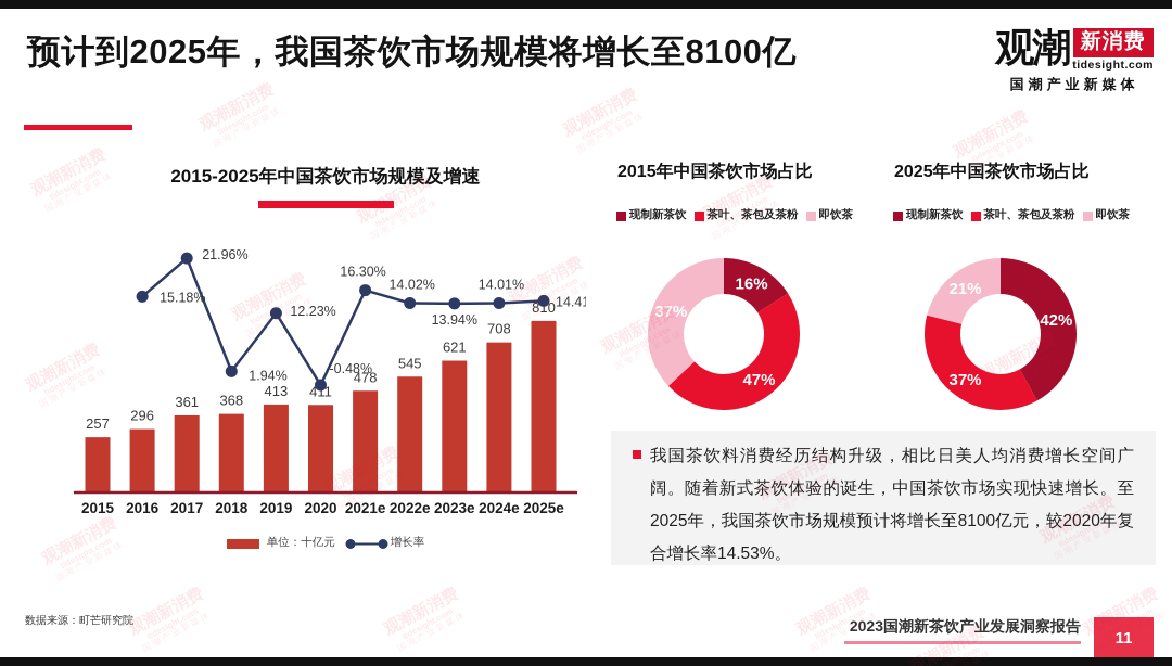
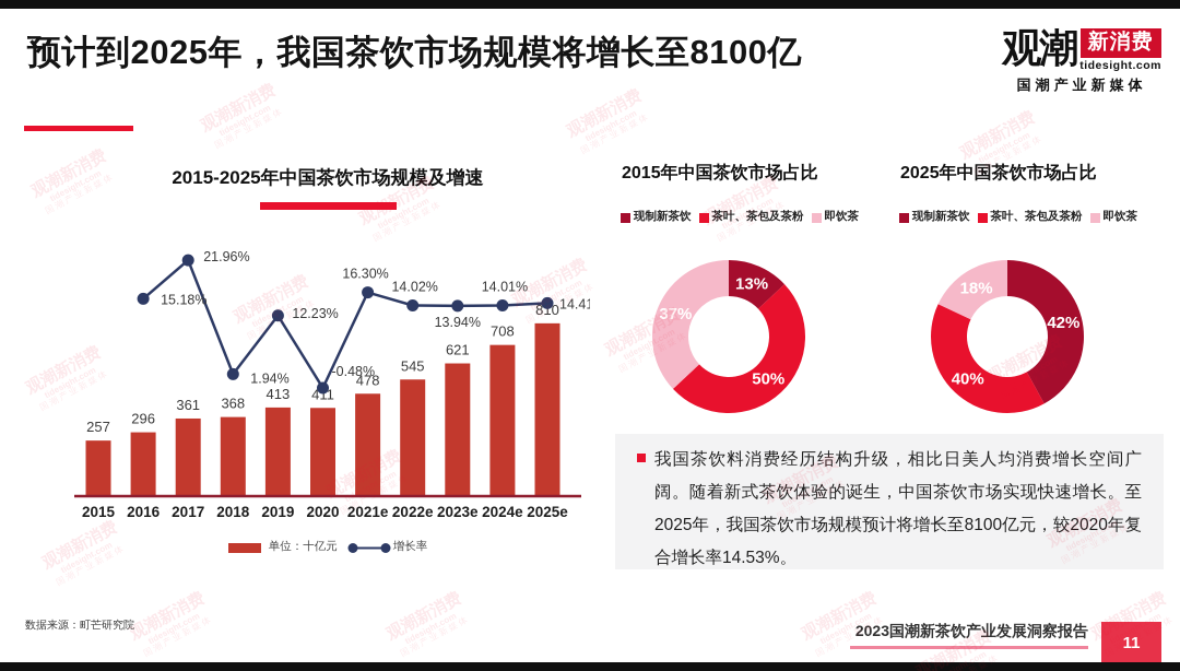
2015年中国茶饮市场占比/现制新茶饮: 16% -> 13%
2015年中国茶饮市场占比/茶叶、茶包及茶粉: 47% -> 50%
2025年中国茶饮市场占比/茶叶、茶包及茶粉: 37% -> 40%
2025年中国茶饮市场占比/即饮茶: 21% -> 18%
